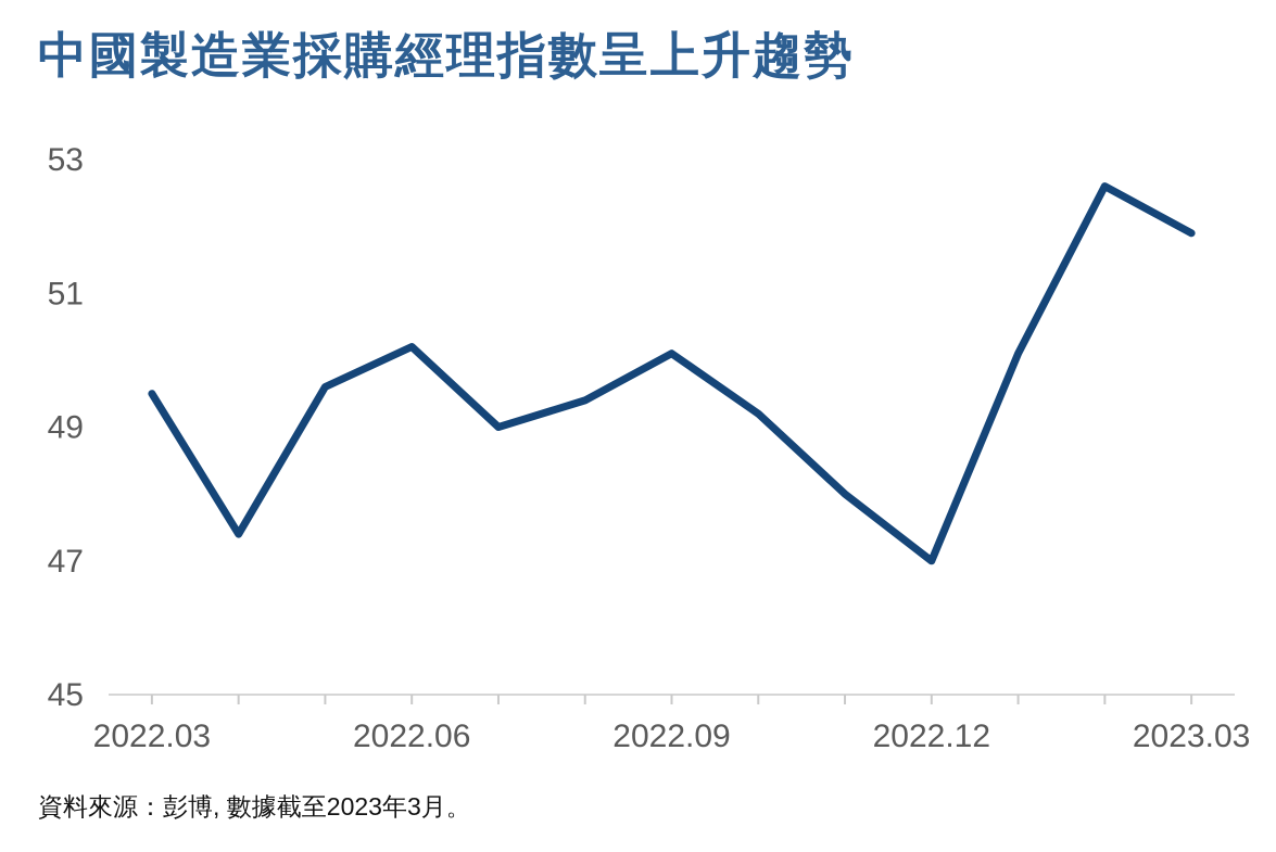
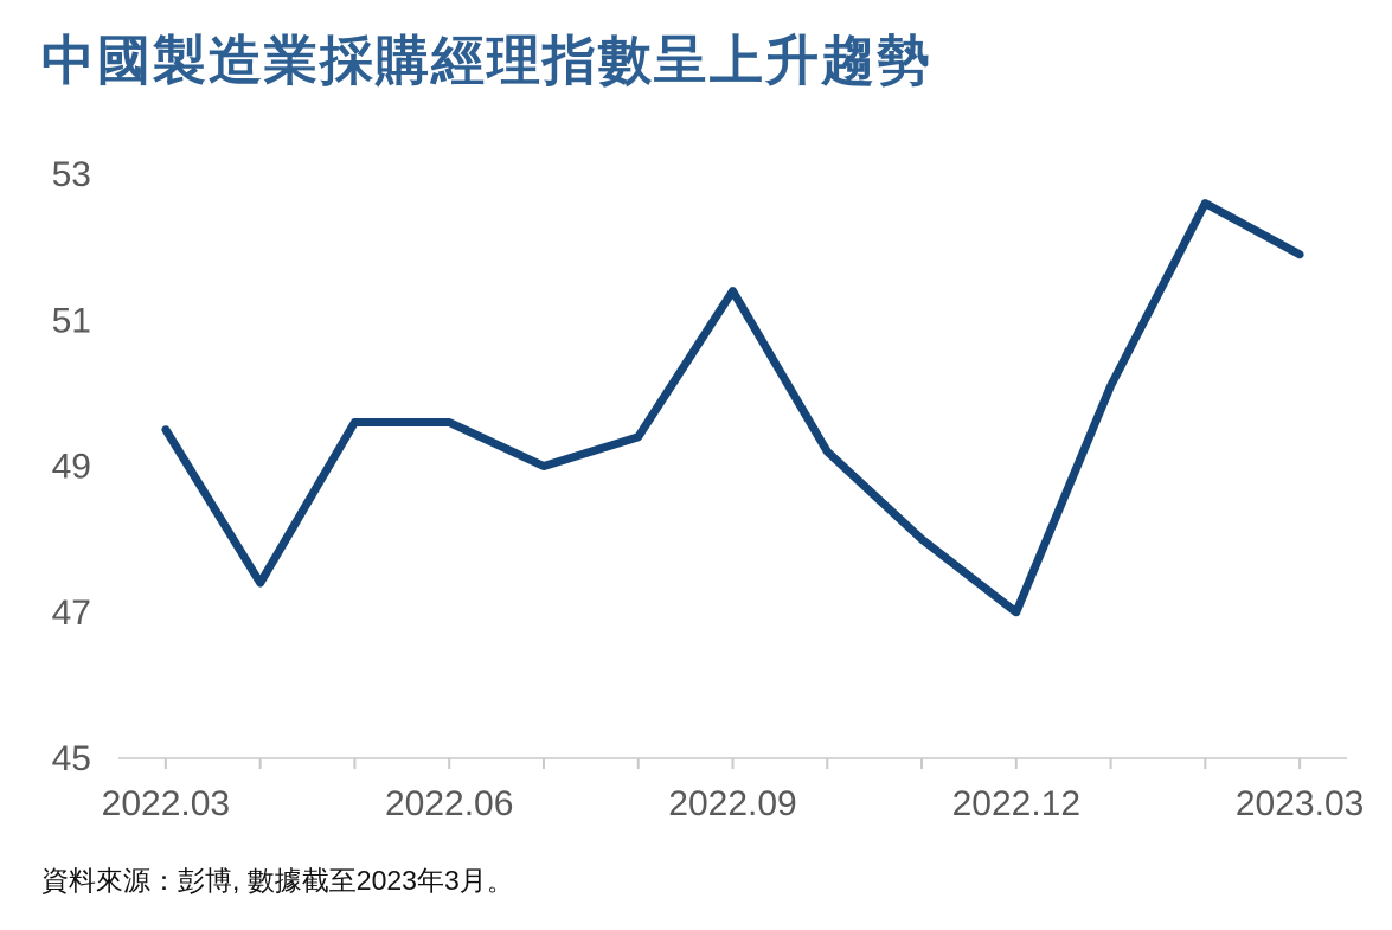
2022.06: 50.2 -> 49.6
2022.09: 50.1 -> 51.4
